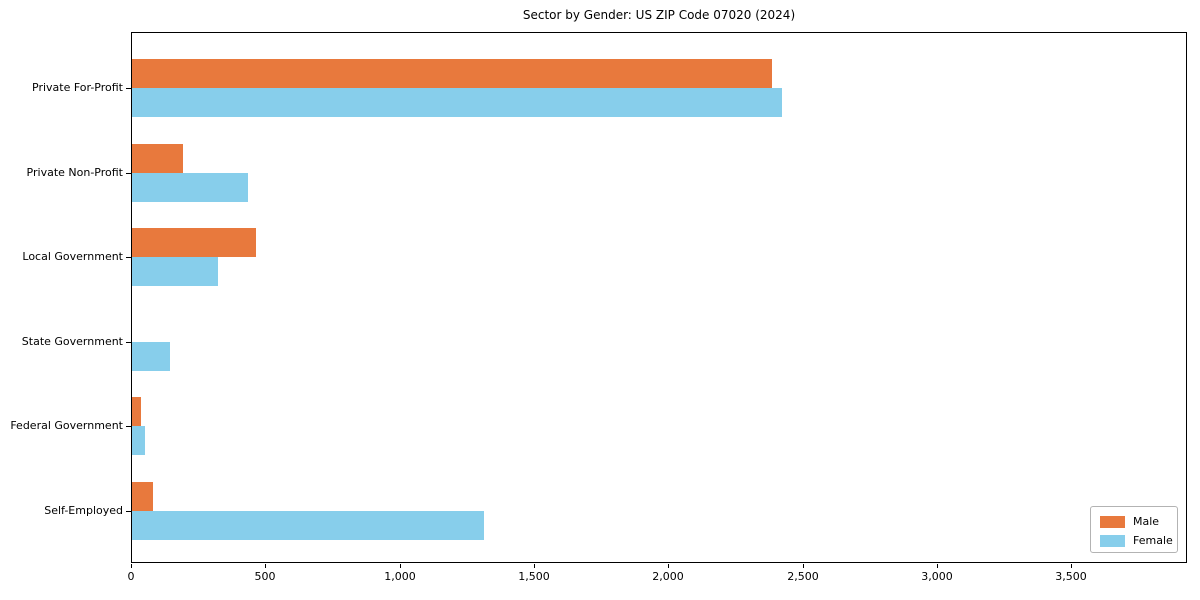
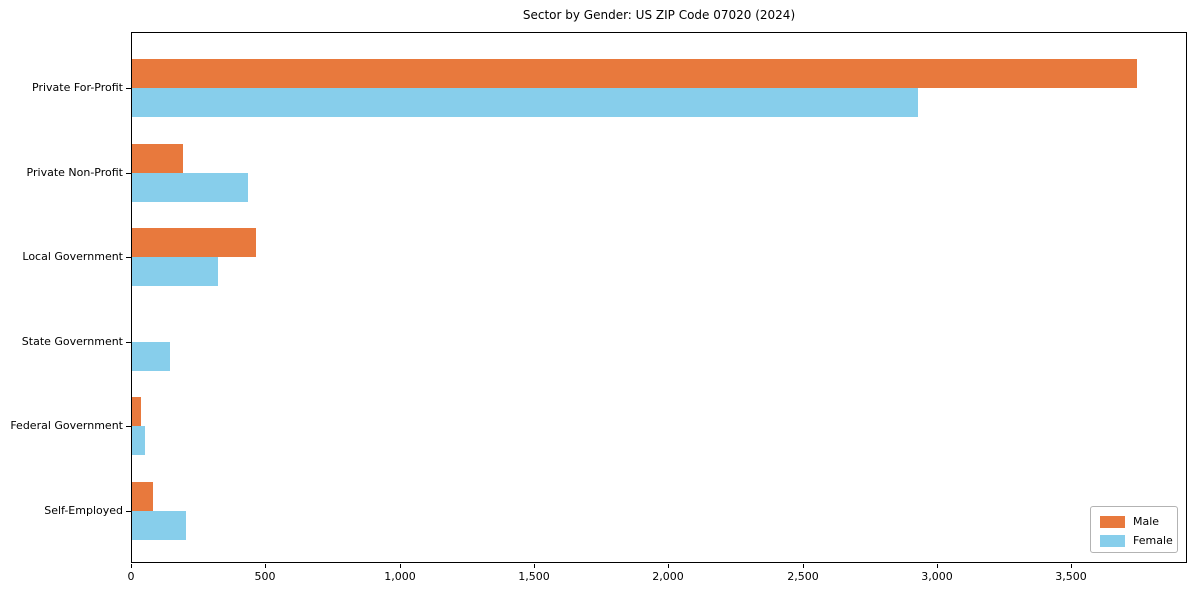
Male/Private For-Profit: 2380 -> 3740
Female/Private For-Profit: 2420 -> 2920
Female/Self-Employed: 1310 -> 200
